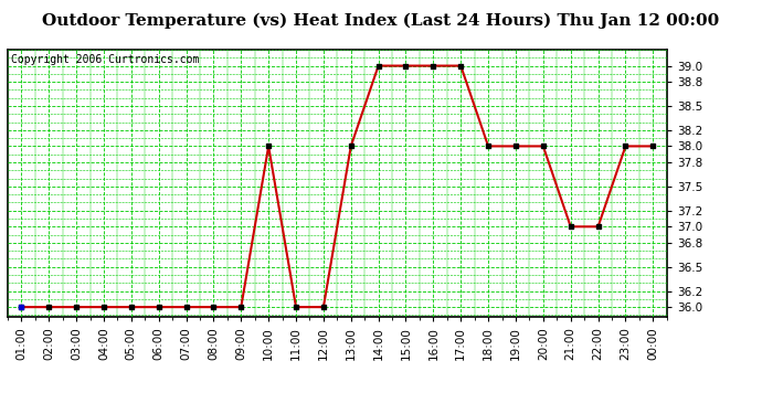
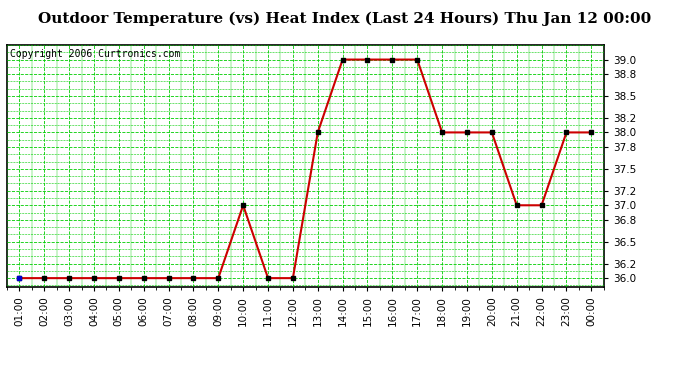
10:00: 38 -> 37
